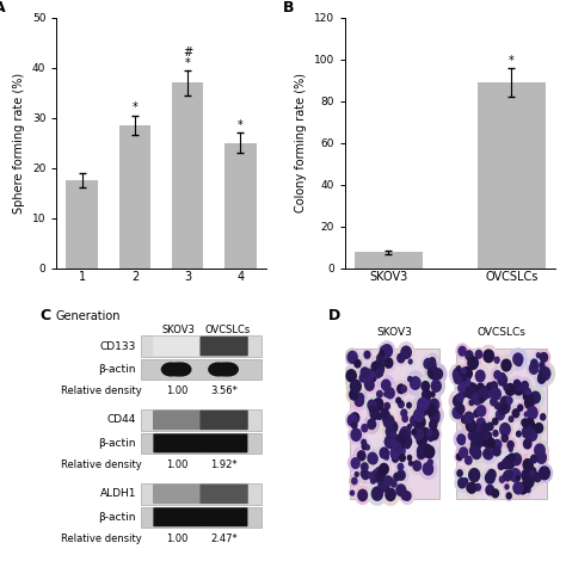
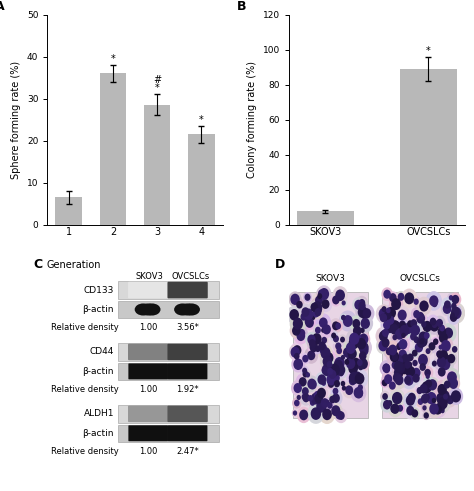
1: 17.5 -> 6.5
2: 28.5 -> 36.0
3: 37.0 -> 28.5
4: 25.0 -> 21.5
